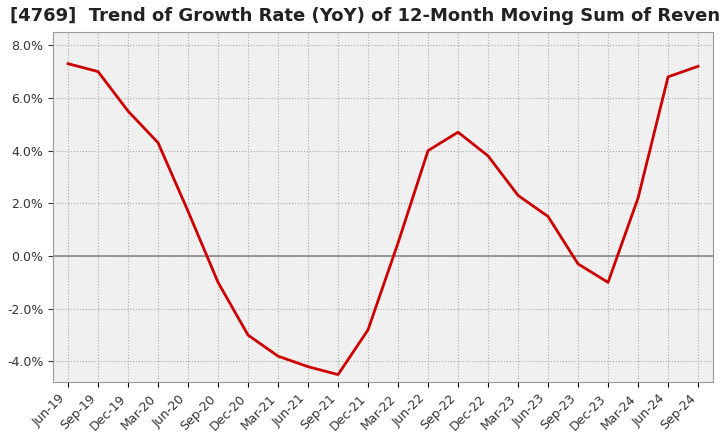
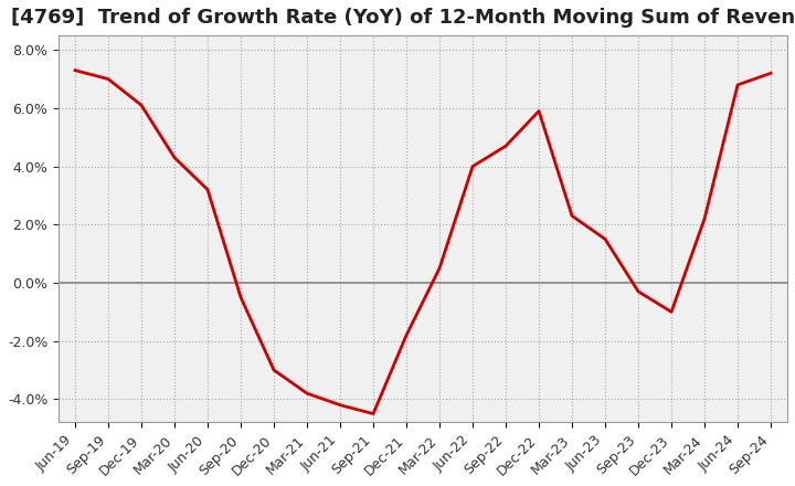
Dec-19: 5.5% -> 6.1%
Jun-20: 1.7% -> 3.2%
Sep-20: -1.0% -> -0.5%
Dec-21: -2.8% -> -1.8%
Dec-22: 3.8% -> 5.9%
